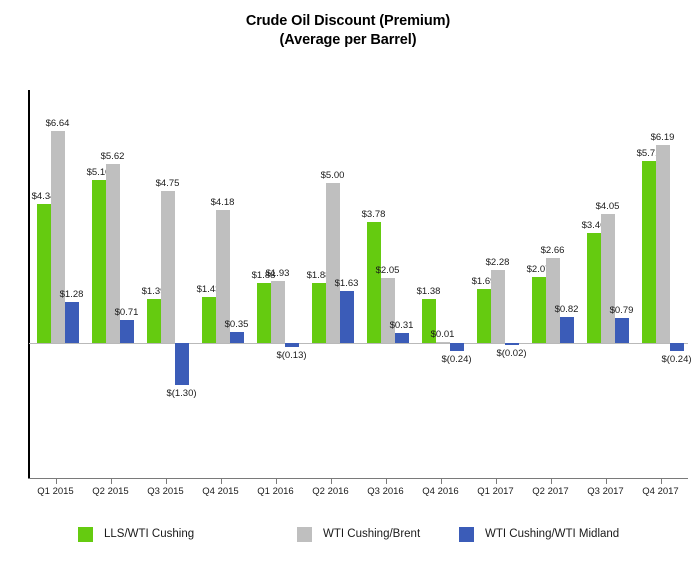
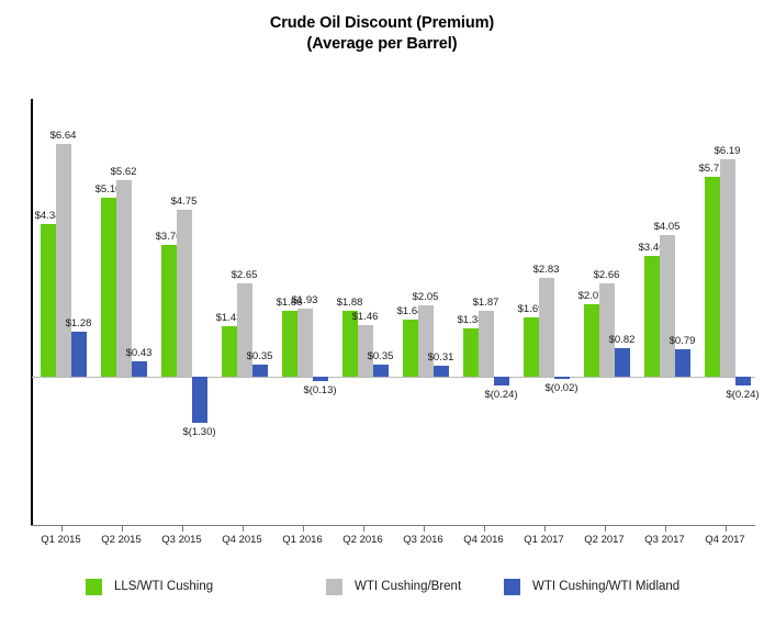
WTI Cushing/WTI Midland/Q2 2015: $0.71 -> $0.43
LLS/WTI Cushing/Q3 2015: $1.39 -> $3.76
WTI Cushing/Brent/Q4 2015: $4.18 -> $2.65
WTI Cushing/Brent/Q2 2016: $5.00 -> $1.46
WTI Cushing/WTI Midland/Q2 2016: $1.63 -> $0.35
LLS/WTI Cushing/Q3 2016: $3.78 -> $1.64
WTI Cushing/Brent/Q4 2016: $0.01 -> $1.87
WTI Cushing/Brent/Q1 2017: $2.28 -> $2.83
